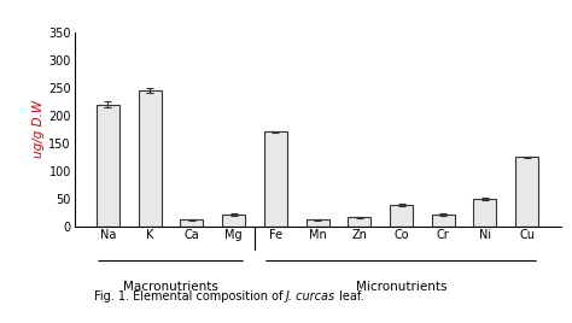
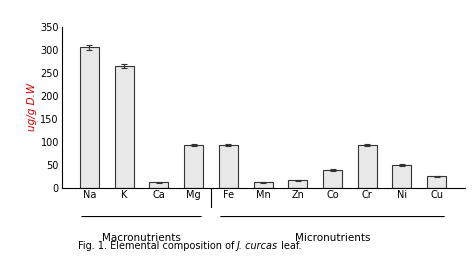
Na: 220 -> 305
K: 245 -> 265
Mg: 20 -> 92
Fe: 170 -> 92
Cr: 20 -> 92
Cu: 125 -> 25
